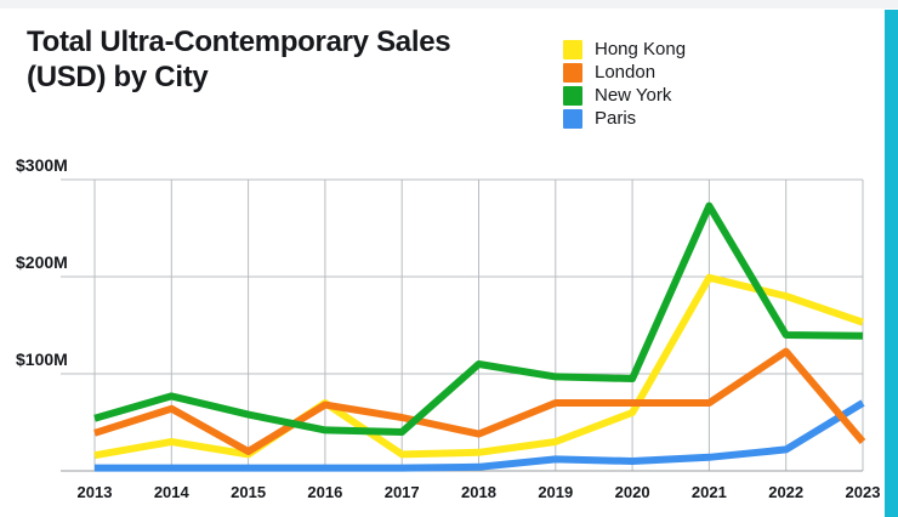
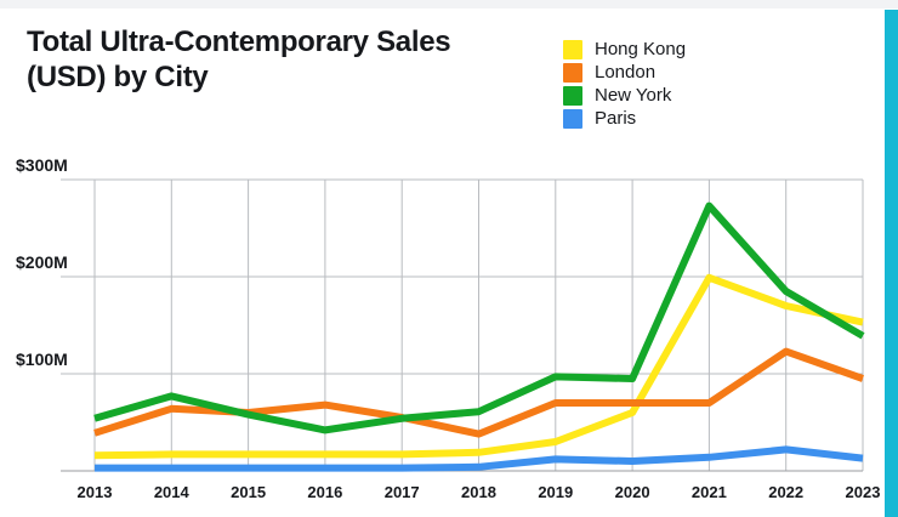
Hong Kong/2014: $30M -> $20M
London/2015: $20M -> $60M
Hong Kong/2016: $70M -> $20M
New York/2017: $40M -> $50M
New York/2018: $110M -> $60M
Hong Kong/2022: $180M -> $170M
New York/2022: $140M -> $180M
London/2023: $30M -> $100M
Paris/2023: $70M -> $10M
